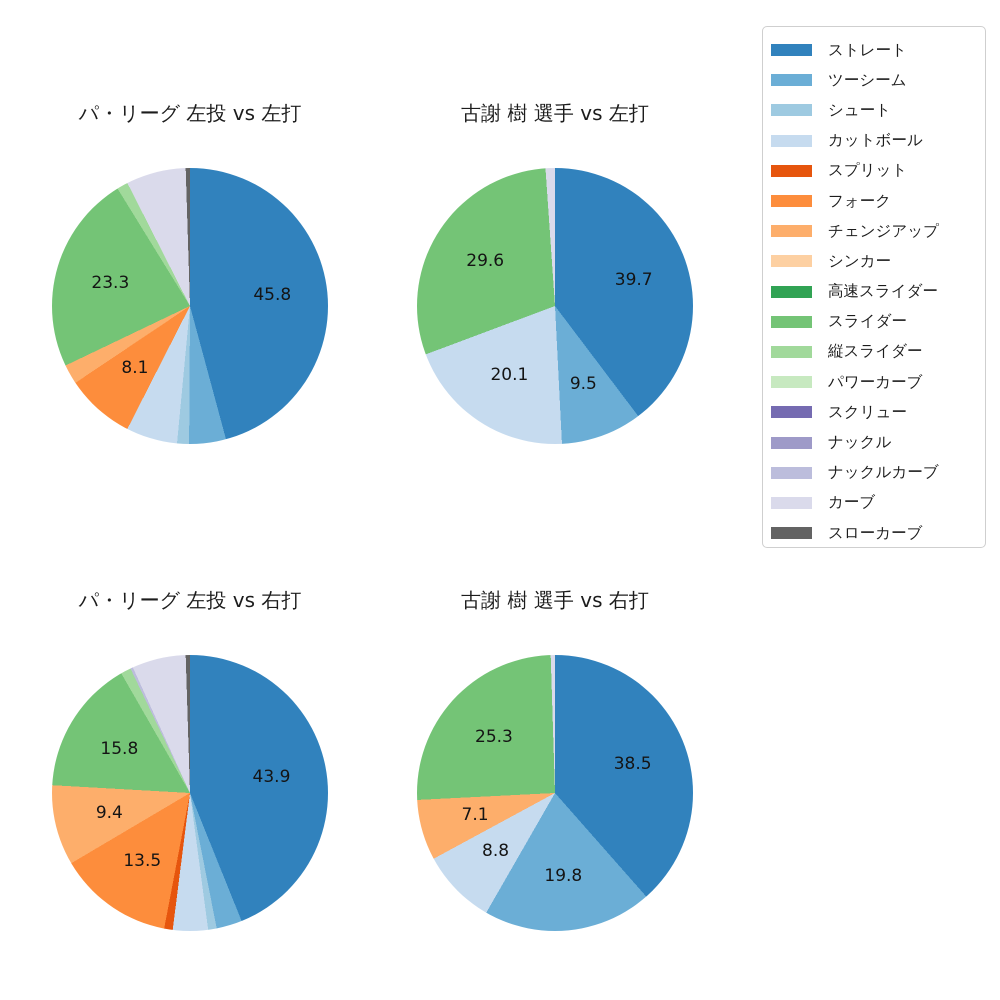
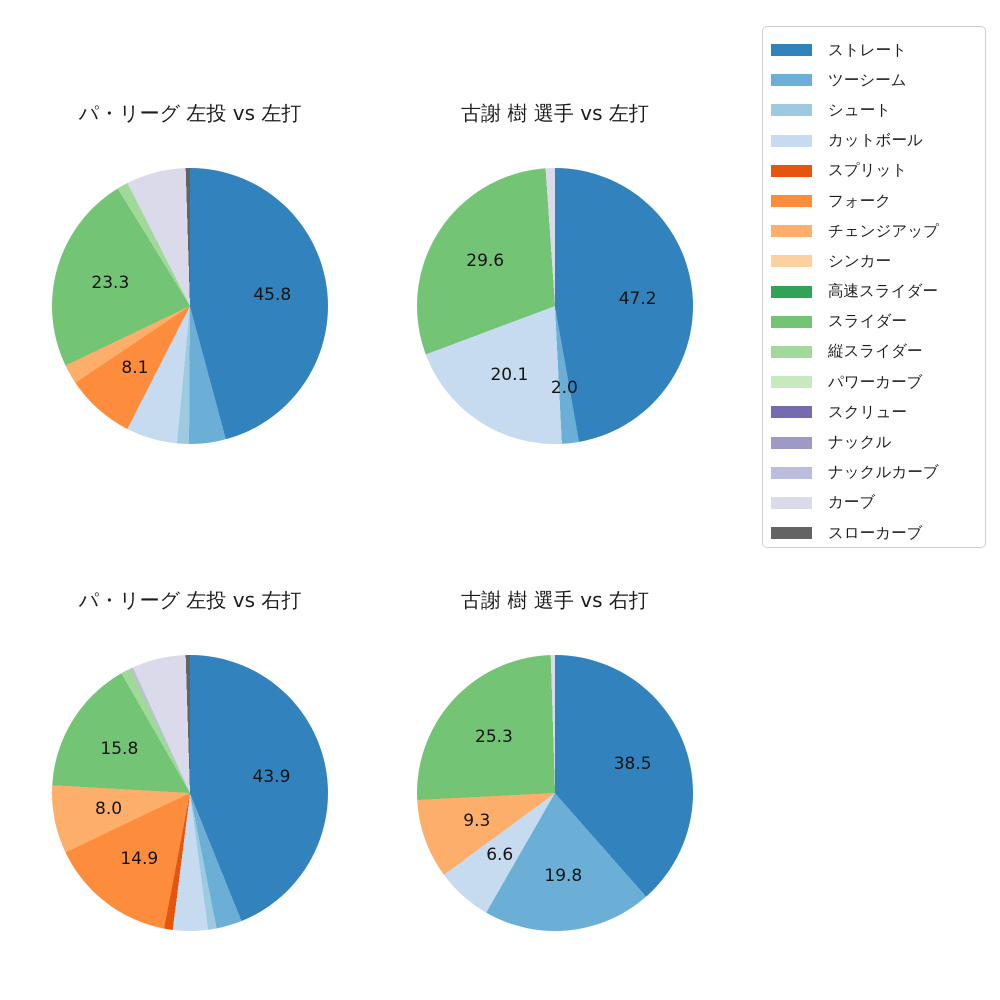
古謝 樹 選手 vs 左打/ストレート: 39.7 -> 47.2
古謝 樹 選手 vs 左打/ツーシーム: 9.5 -> 2.0
パ・リーグ 左投 vs 右打/フォーク: 13.5 -> 14.9
パ・リーグ 左投 vs 右打/チェンジアップ: 9.4 -> 8.0
古謝 樹 選手 vs 右打/カットボール: 8.8 -> 6.6
古謝 樹 選手 vs 右打/チェンジアップ: 7.1 -> 9.3
